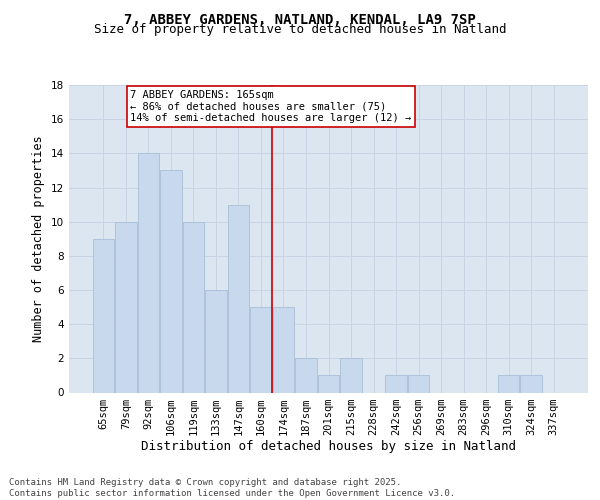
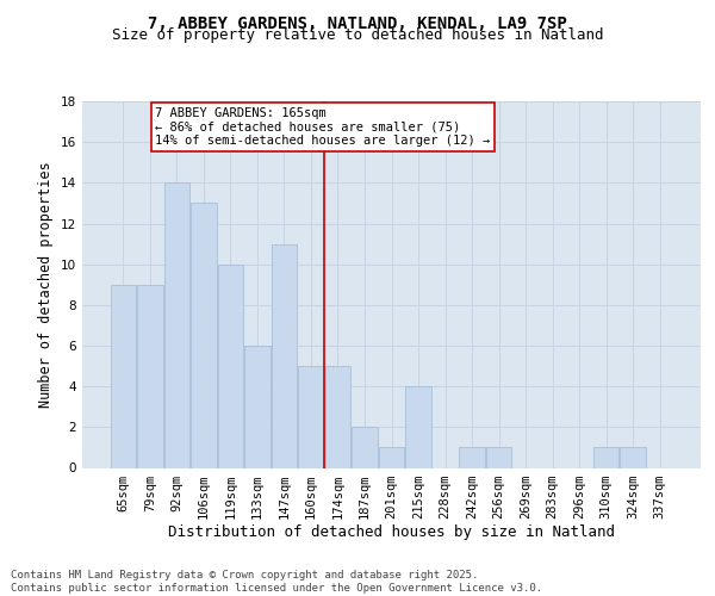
79sqm: 10 -> 9
215sqm: 2 -> 4
